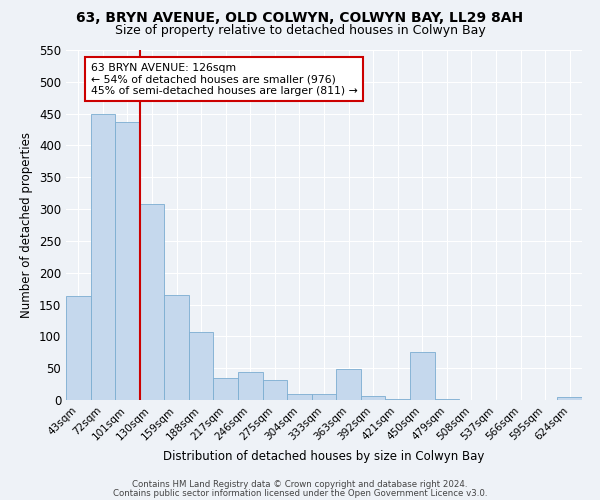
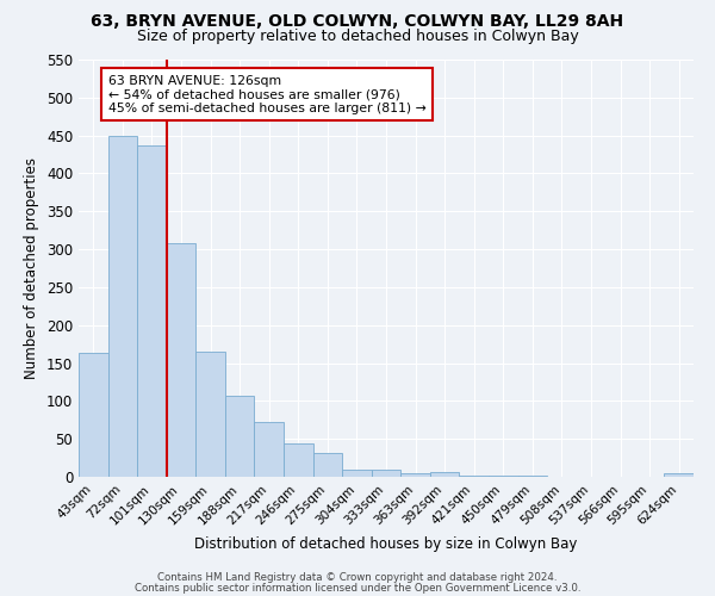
217sqm: 34 -> 73
363sqm: 48 -> 5
450sqm: 76 -> 1
